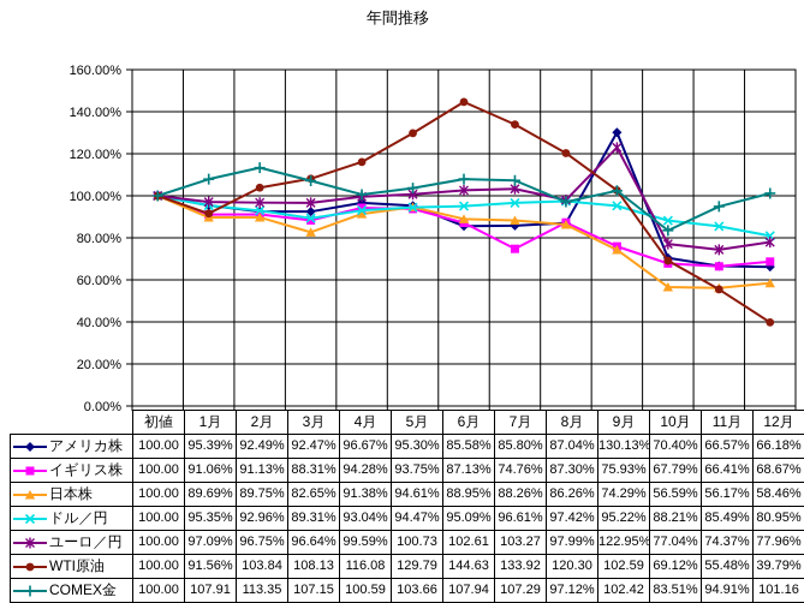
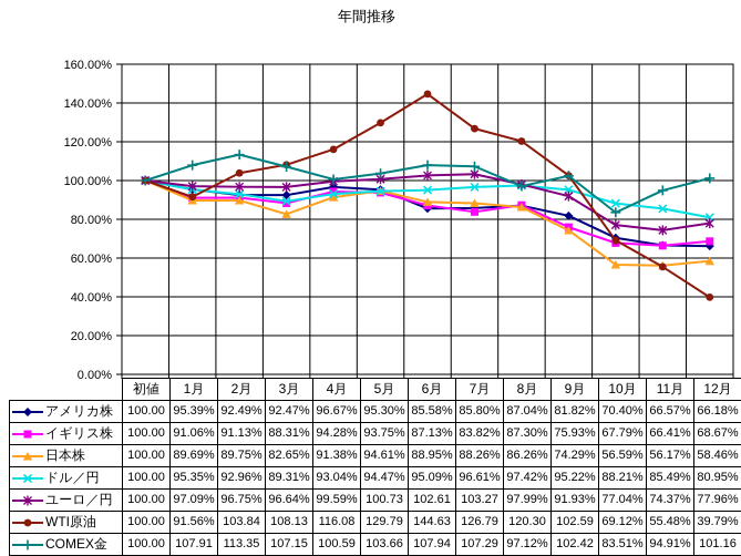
イギリス株/7月: 74.76% -> 83.82%
WTI原油/7月: 133.92 -> 126.79
アメリカ株/9月: 130.13% -> 81.82%
ユーロ／円/9月: 122.95% -> 91.93%
